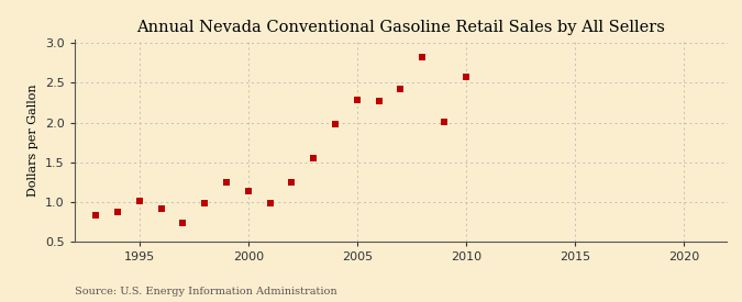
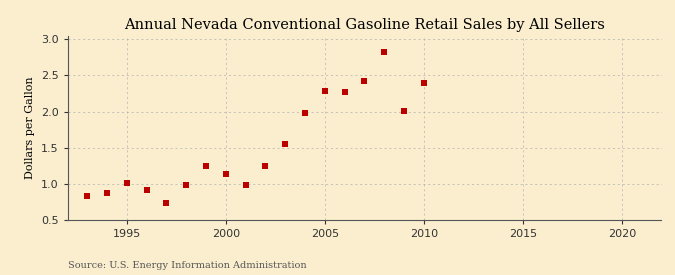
2010: 2.58 -> 2.40
